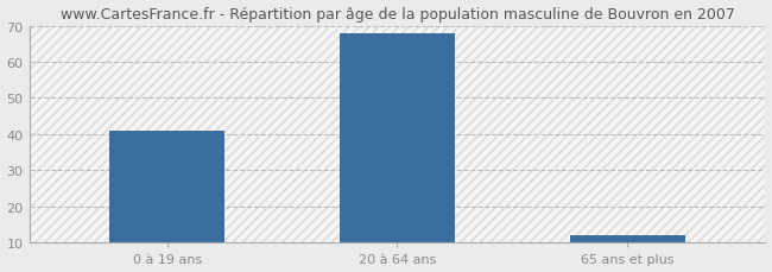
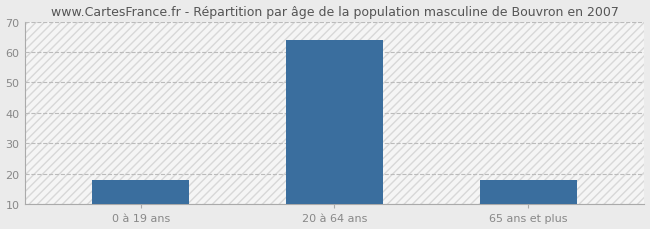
0 à 19 ans: 41 -> 18
20 à 64 ans: 68 -> 64
65 ans et plus: 12 -> 18
